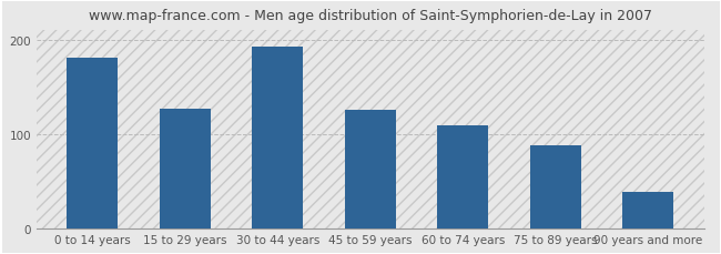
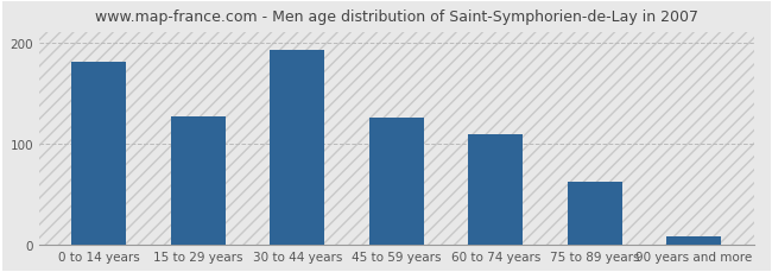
75 to 89 years: 88 -> 62
90 years and more: 38 -> 8
